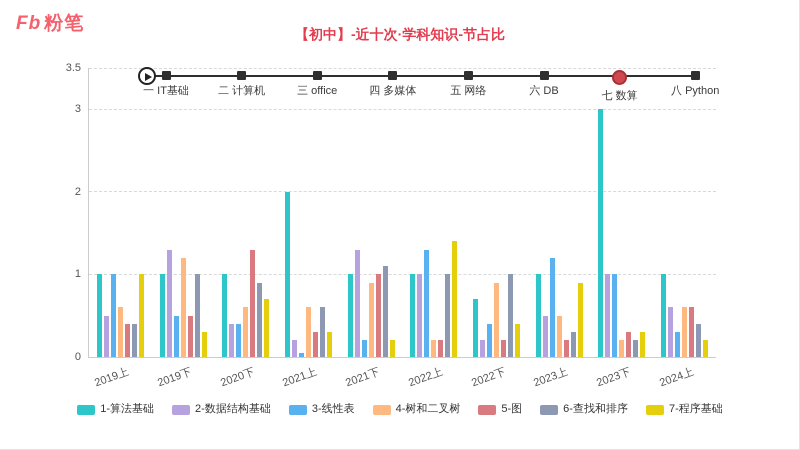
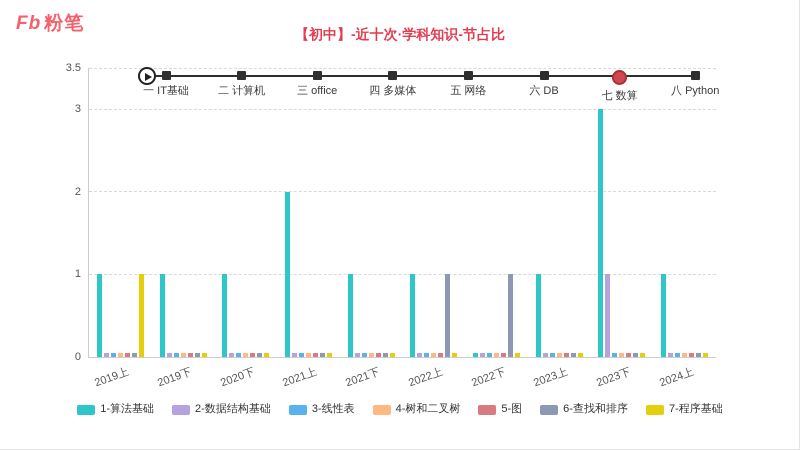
2-数据结构基础/2019上: 0.5 -> 0.1
3-线性表/2019上: 1.0 -> 0.1
4-树和二叉树/2019上: 0.6 -> 0.1
5-图/2019上: 0.4 -> 0.1
6-查找和排序/2019上: 0.4 -> 0.1
2-数据结构基础/2019下: 1.3 -> 0.1
3-线性表/2019下: 0.5 -> 0.1
4-树和二叉树/2019下: 1.2 -> 0.1
5-图/2019下: 0.5 -> 0.1
6-查找和排序/2019下: 1.0 -> 0.1
7-程序基础/2019下: 0.3 -> 0.1
2-数据结构基础/2020下: 0.4 -> 0.1
3-线性表/2020下: 0.4 -> 0.1
4-树和二叉树/2020下: 0.6 -> 0.1
5-图/2020下: 1.3 -> 0.1
6-查找和排序/2020下: 0.9 -> 0.1
7-程序基础/2020下: 0.7 -> 0.1
2-数据结构基础/2021上: 0.2 -> 0.1
4-树和二叉树/2021上: 0.6 -> 0.1
5-图/2021上: 0.3 -> 0.1
6-查找和排序/2021上: 0.6 -> 0.1
7-程序基础/2021上: 0.3 -> 0.1
2-数据结构基础/2021下: 1.3 -> 0.1
3-线性表/2021下: 0.2 -> 0.1
4-树和二叉树/2021下: 0.9 -> 0.1
5-图/2021下: 1.0 -> 0.1
6-查找和排序/2021下: 1.1 -> 0.1
7-程序基础/2021下: 0.2 -> 0.1
2-数据结构基础/2022上: 1.0 -> 0.1
3-线性表/2022上: 1.3 -> 0.1
4-树和二叉树/2022上: 0.2 -> 0.1
5-图/2022上: 0.2 -> 0.1
7-程序基础/2022上: 1.4 -> 0.1
1-算法基础/2022下: 0.7 -> 0.1
2-数据结构基础/2022下: 0.2 -> 0.1
3-线性表/2022下: 0.4 -> 0.1
4-树和二叉树/2022下: 0.9 -> 0.1
5-图/2022下: 0.2 -> 0.1
7-程序基础/2022下: 0.4 -> 0.1
2-数据结构基础/2023上: 0.5 -> 0.1
3-线性表/2023上: 1.2 -> 0.1
4-树和二叉树/2023上: 0.5 -> 0.1
5-图/2023上: 0.2 -> 0.1
6-查找和排序/2023上: 0.3 -> 0.1
7-程序基础/2023上: 0.9 -> 0.1
3-线性表/2023下: 1.0 -> 0.1
4-树和二叉树/2023下: 0.2 -> 0.1
5-图/2023下: 0.3 -> 0.1
6-查找和排序/2023下: 0.2 -> 0.1
7-程序基础/2023下: 0.3 -> 0.1
2-数据结构基础/2024上: 0.6 -> 0.1
3-线性表/2024上: 0.3 -> 0.1
4-树和二叉树/2024上: 0.6 -> 0.1
5-图/2024上: 0.6 -> 0.1
6-查找和排序/2024上: 0.4 -> 0.1
7-程序基础/2024上: 0.2 -> 0.1
